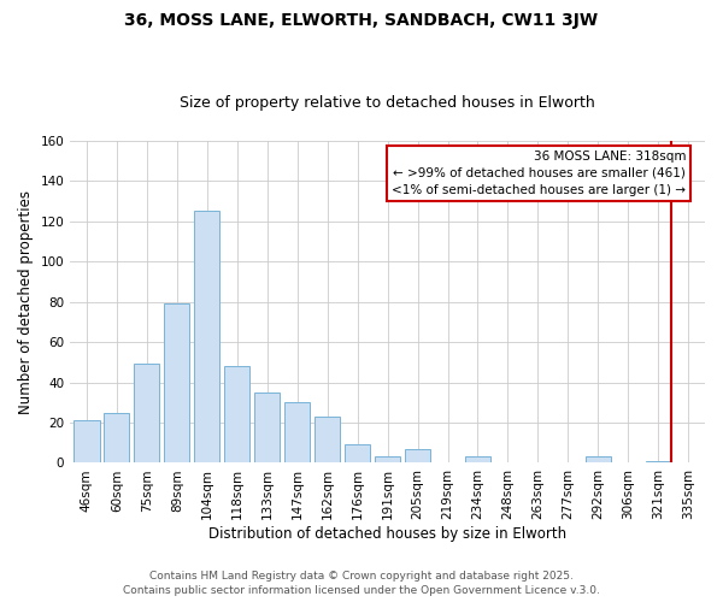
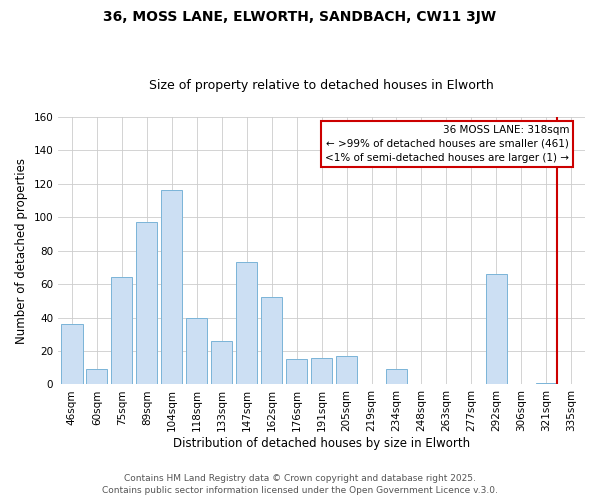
46sqm: 21 -> 36
60sqm: 25 -> 9
75sqm: 49 -> 64
89sqm: 79 -> 97
104sqm: 125 -> 116
118sqm: 48 -> 40
133sqm: 35 -> 26
147sqm: 30 -> 73
162sqm: 23 -> 52
176sqm: 9 -> 15
191sqm: 3 -> 16
205sqm: 7 -> 17
234sqm: 3 -> 9
292sqm: 3 -> 66
